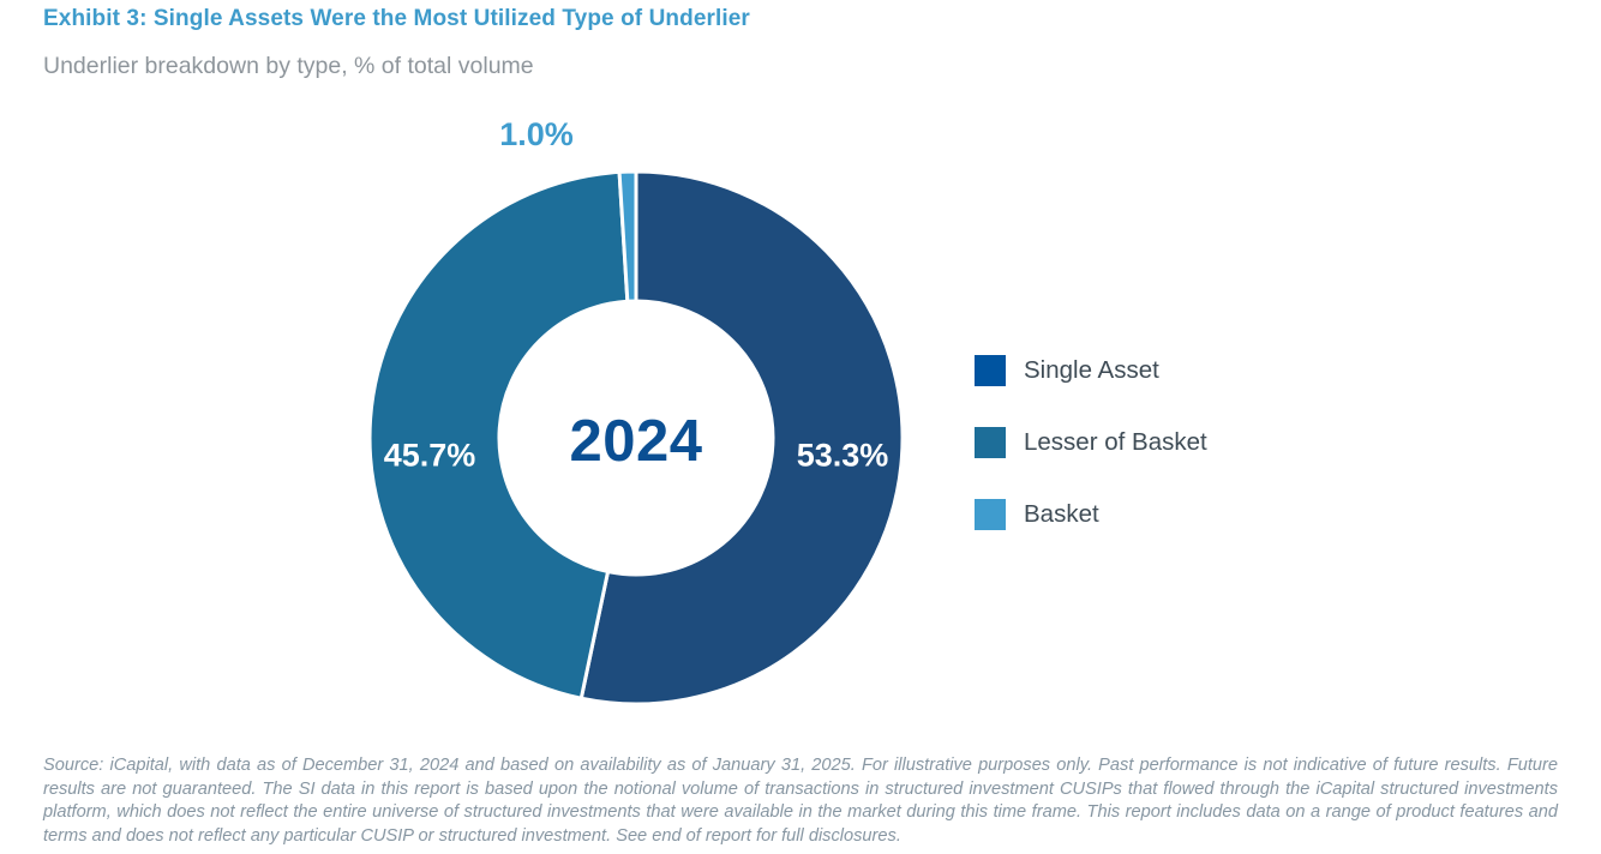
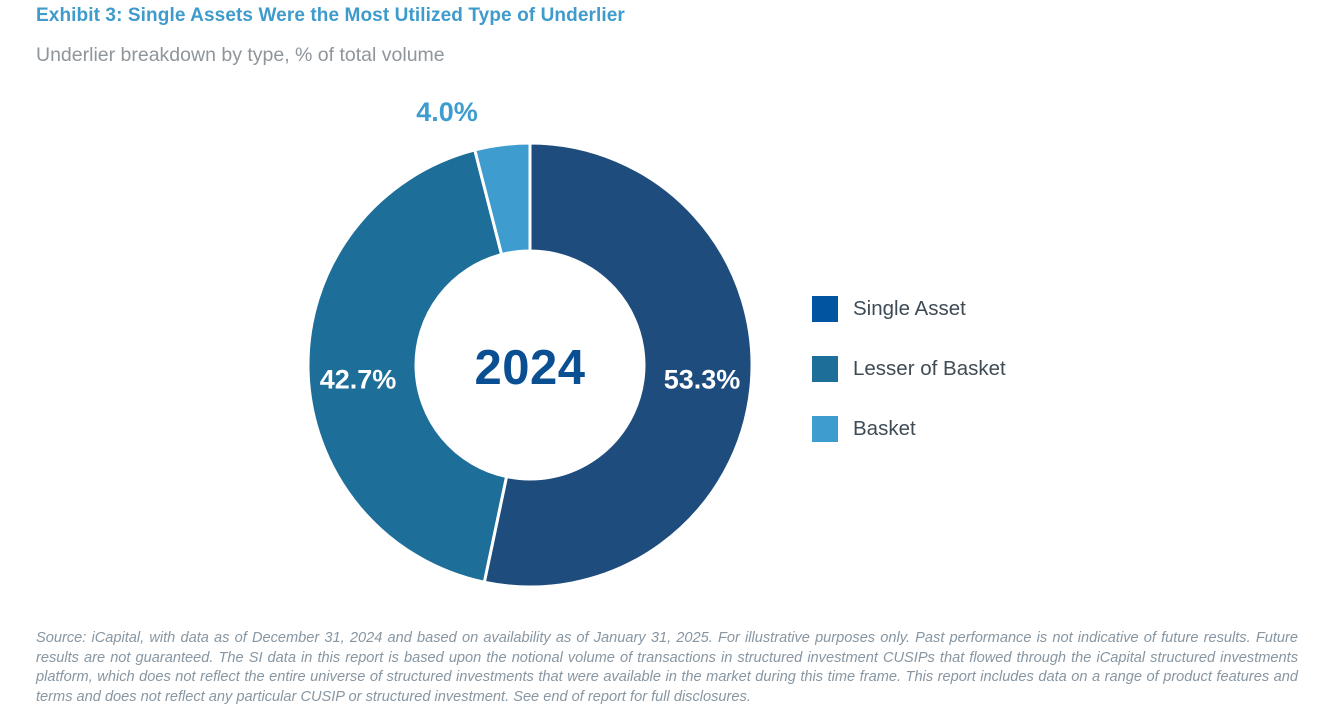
Lesser of Basket: 45.7% -> 42.7%
Basket: 1.0% -> 4.0%
